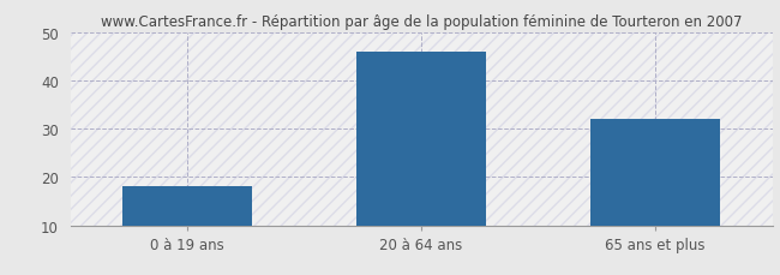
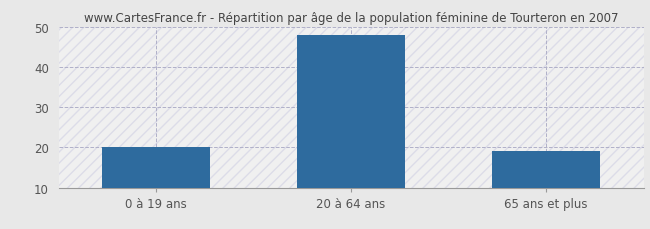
0 à 19 ans: 18 -> 20
20 à 64 ans: 46 -> 48
65 ans et plus: 32 -> 19
